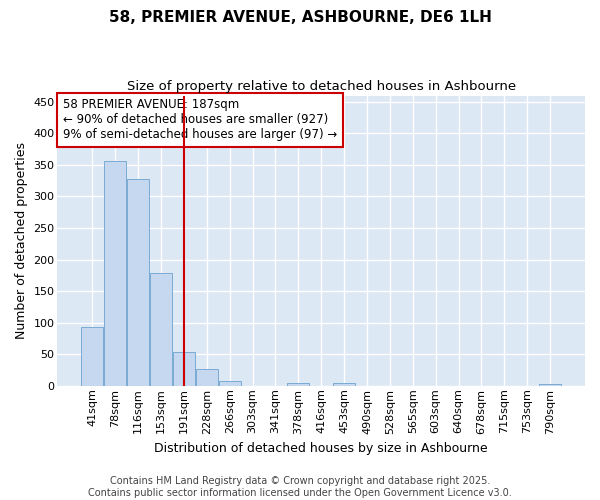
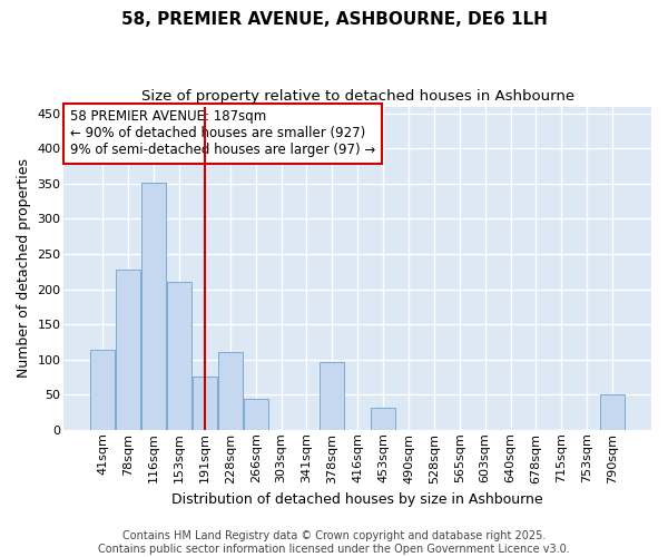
41sqm: 93 -> 114
78sqm: 357 -> 228
116sqm: 328 -> 352
153sqm: 178 -> 210
191sqm: 53 -> 76
228sqm: 26 -> 110
266sqm: 7 -> 44
378sqm: 5 -> 96
453sqm: 4 -> 32
790sqm: 3 -> 50
